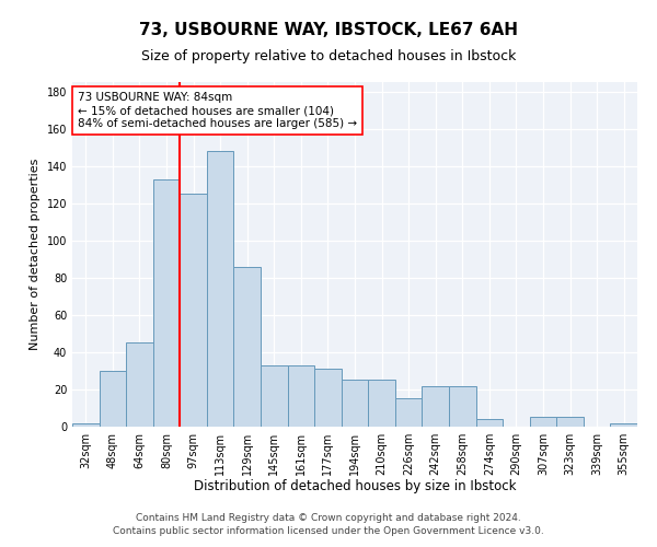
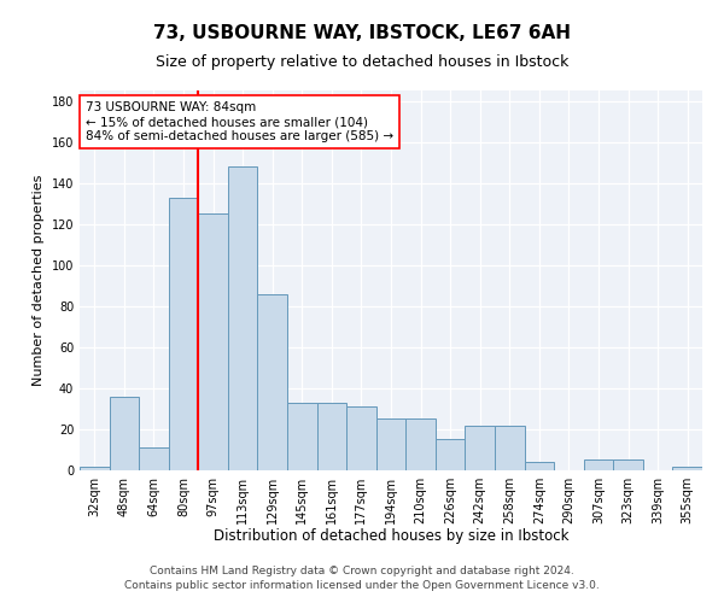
48sqm: 30 -> 36
64sqm: 45 -> 11
